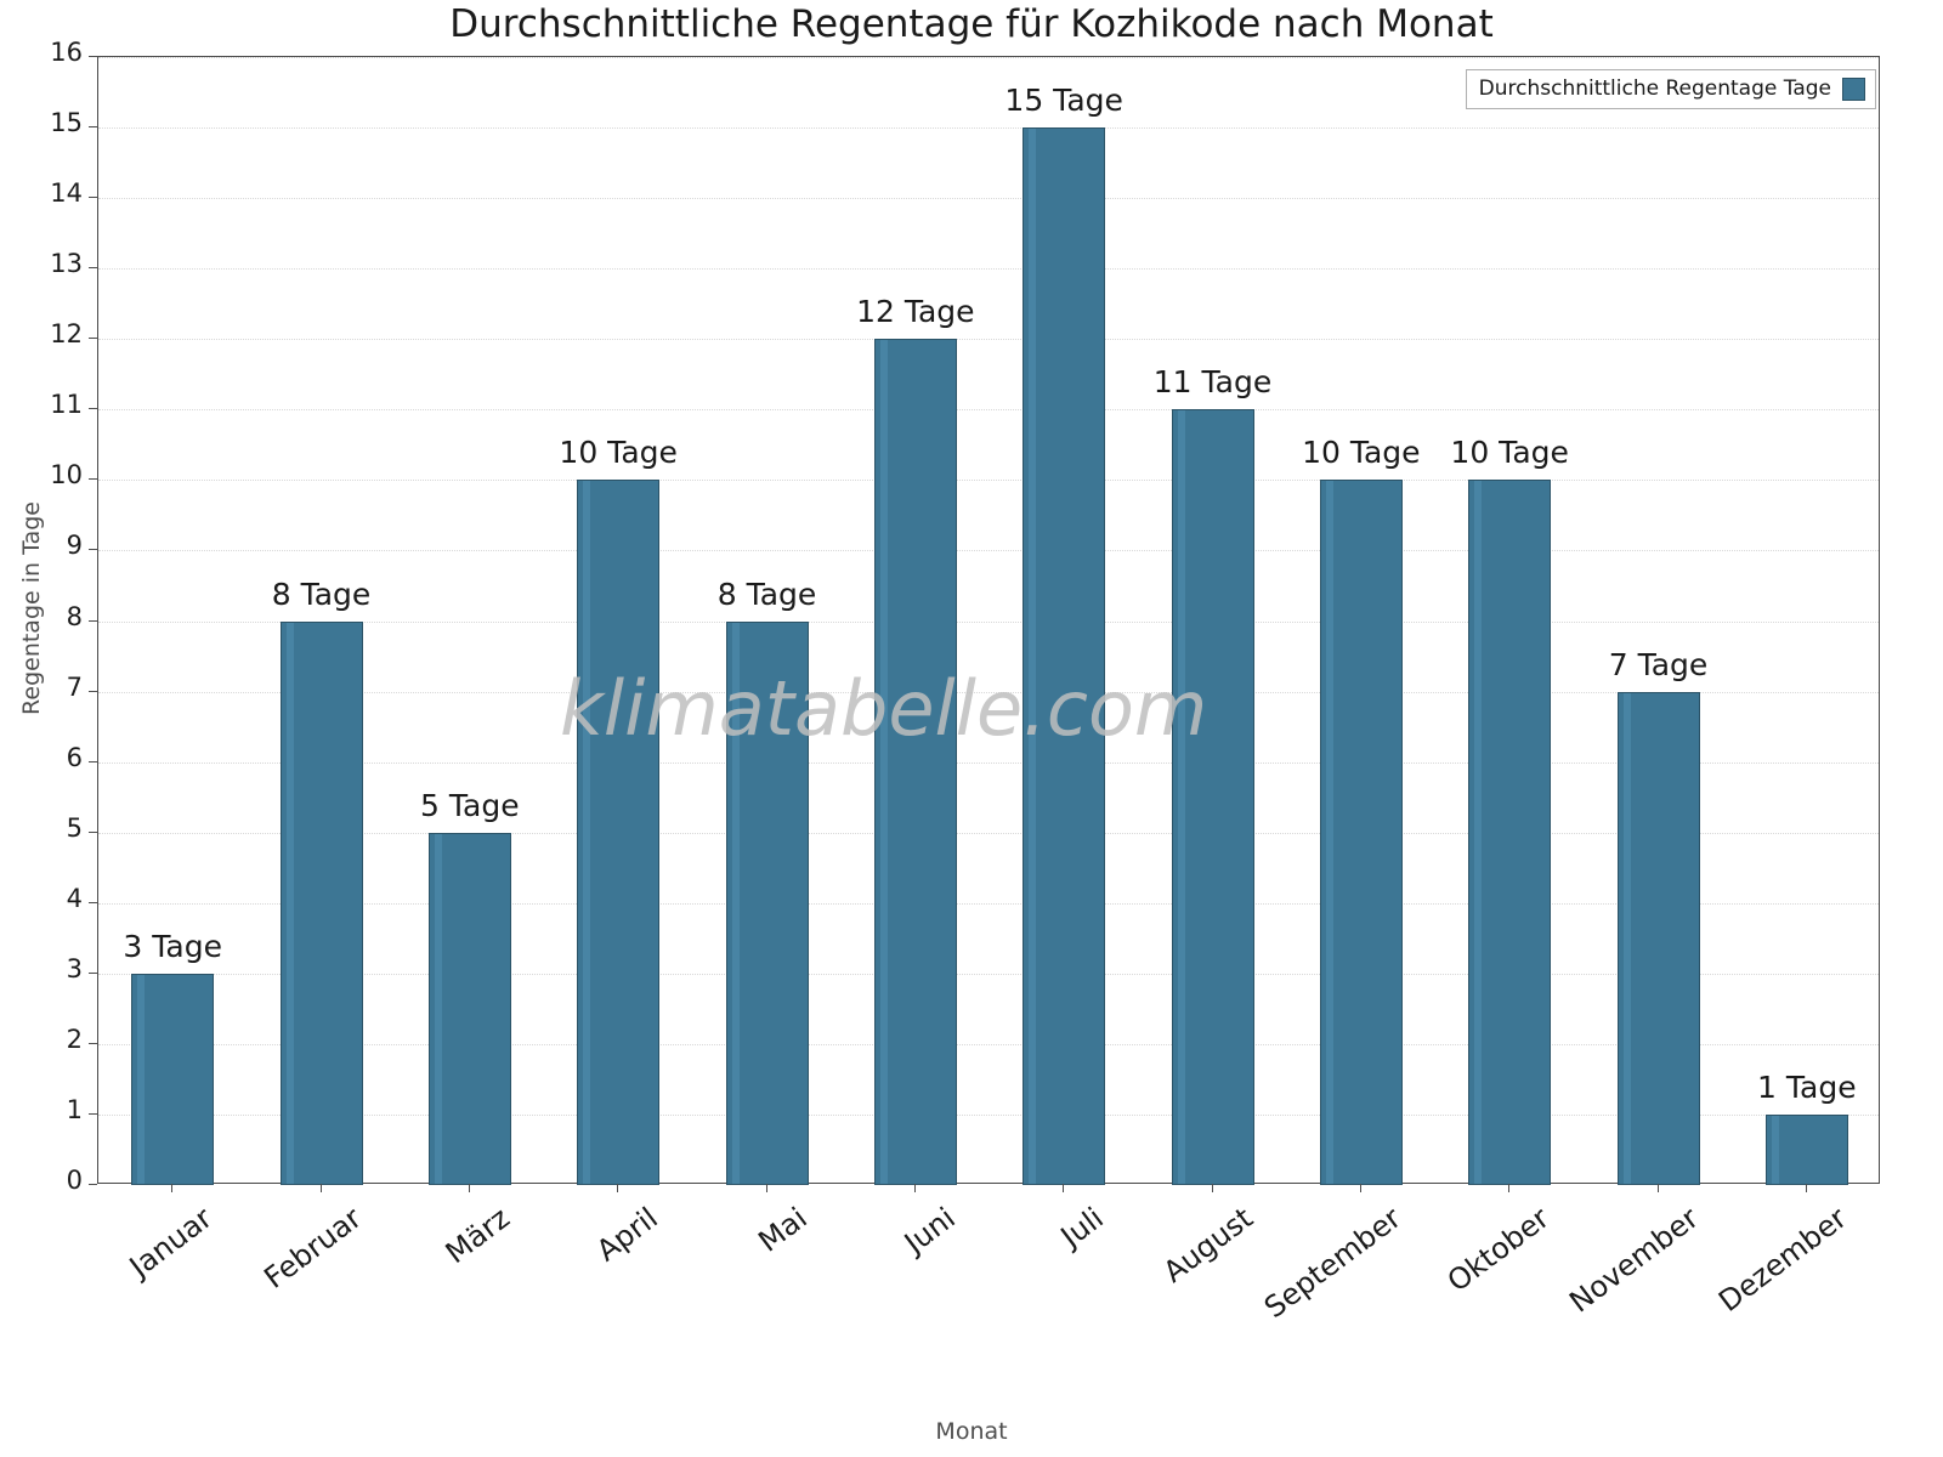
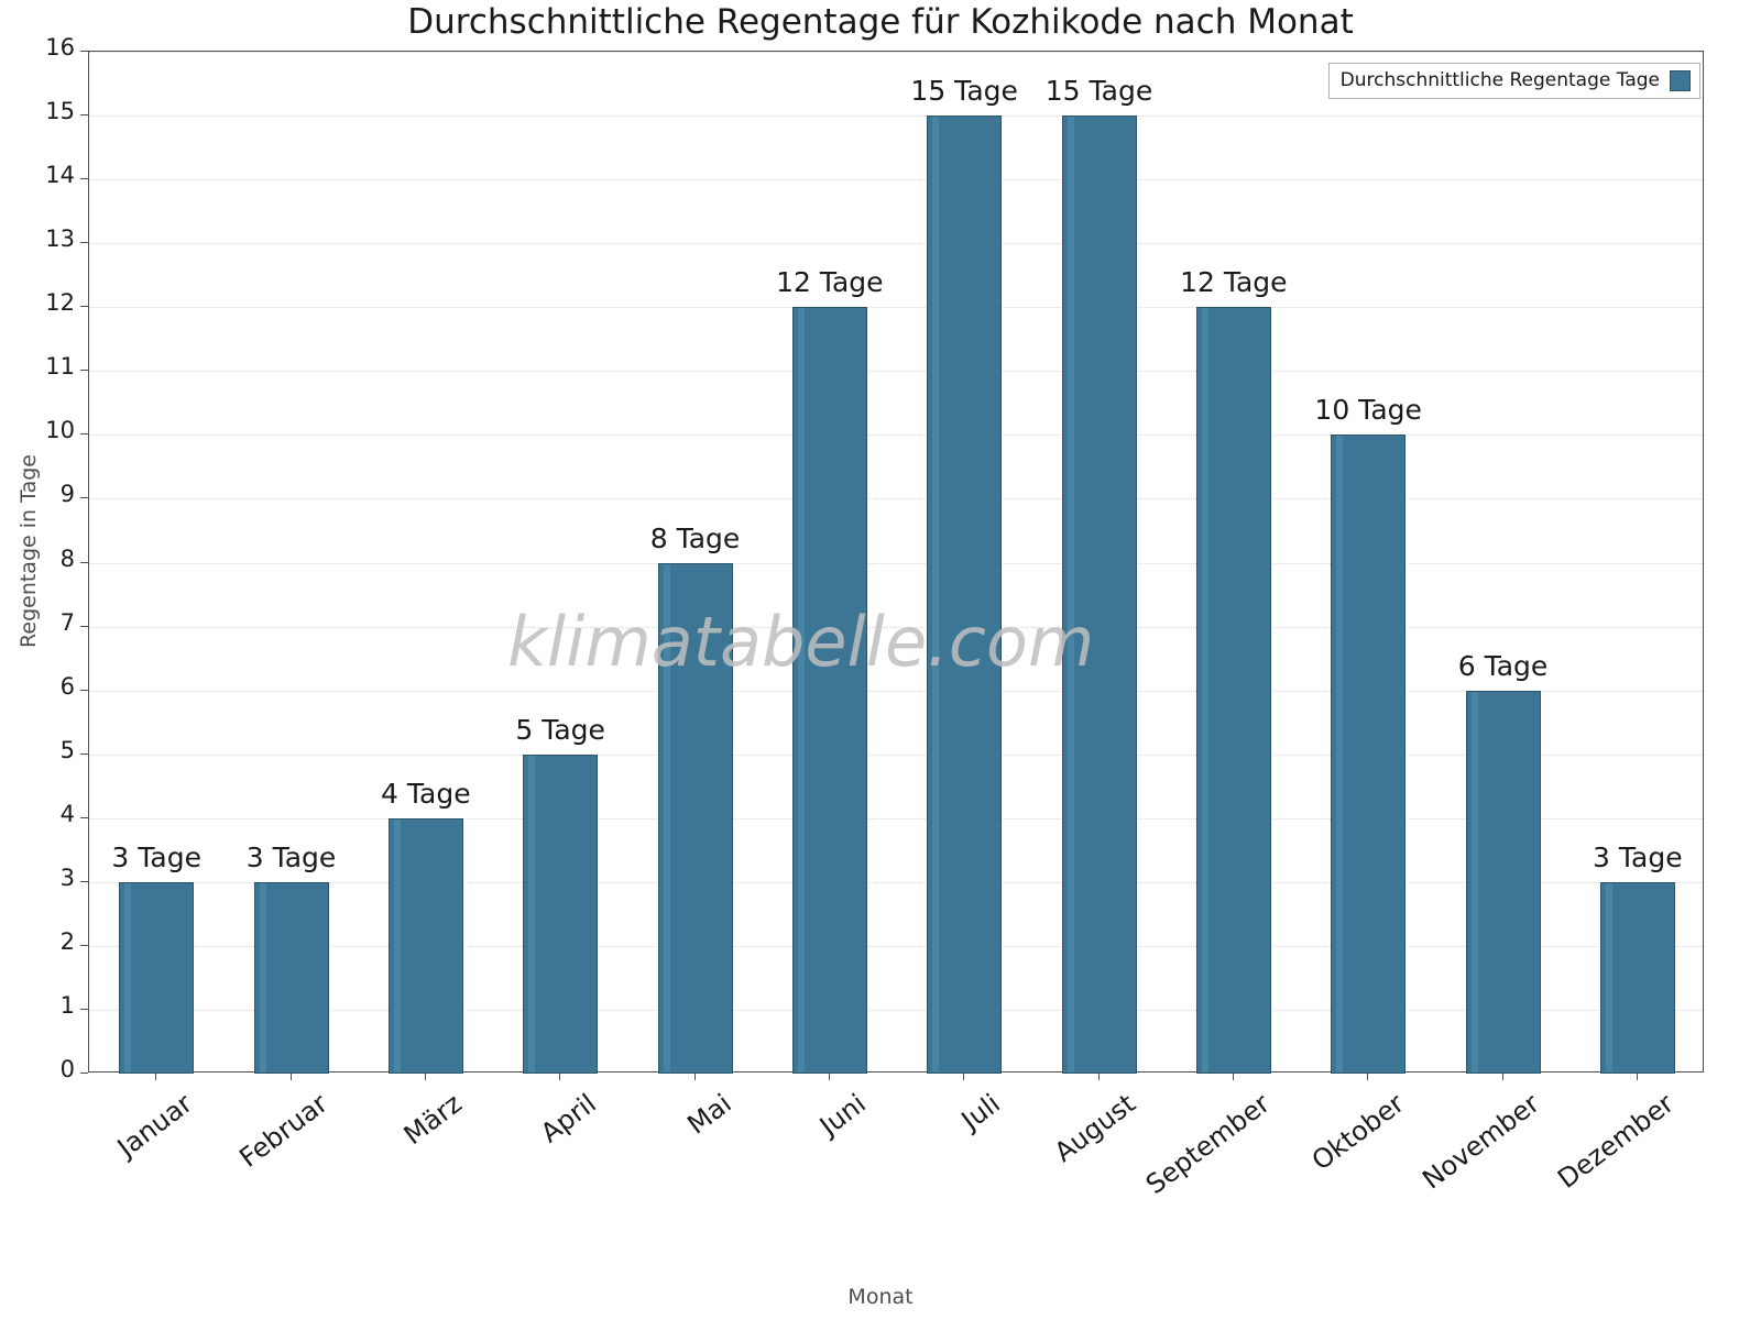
Februar: 8 -> 3
März: 5 -> 4
April: 10 -> 5
August: 11 -> 15
September: 10 -> 12
November: 7 -> 6
Dezember: 1 -> 3
